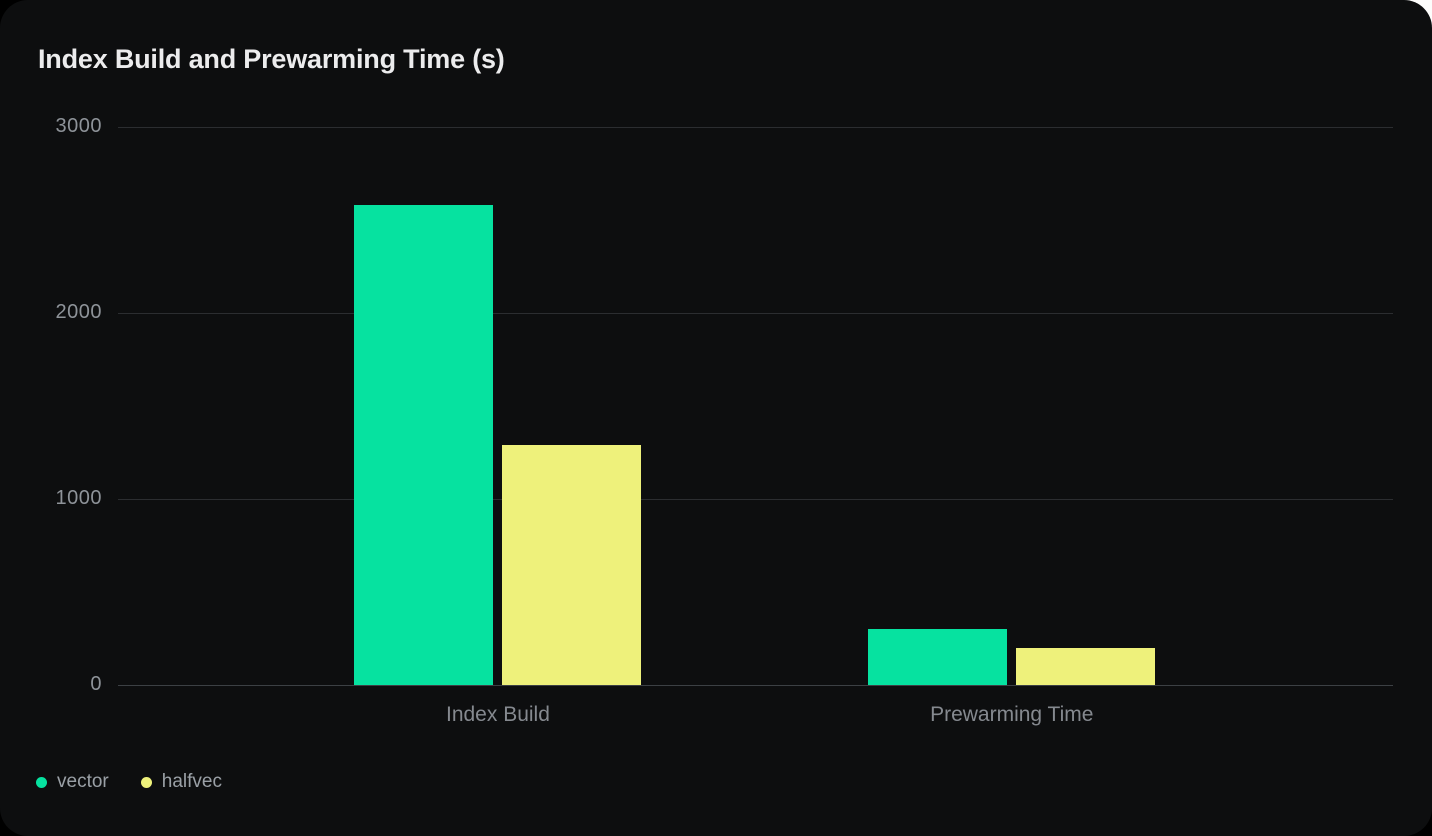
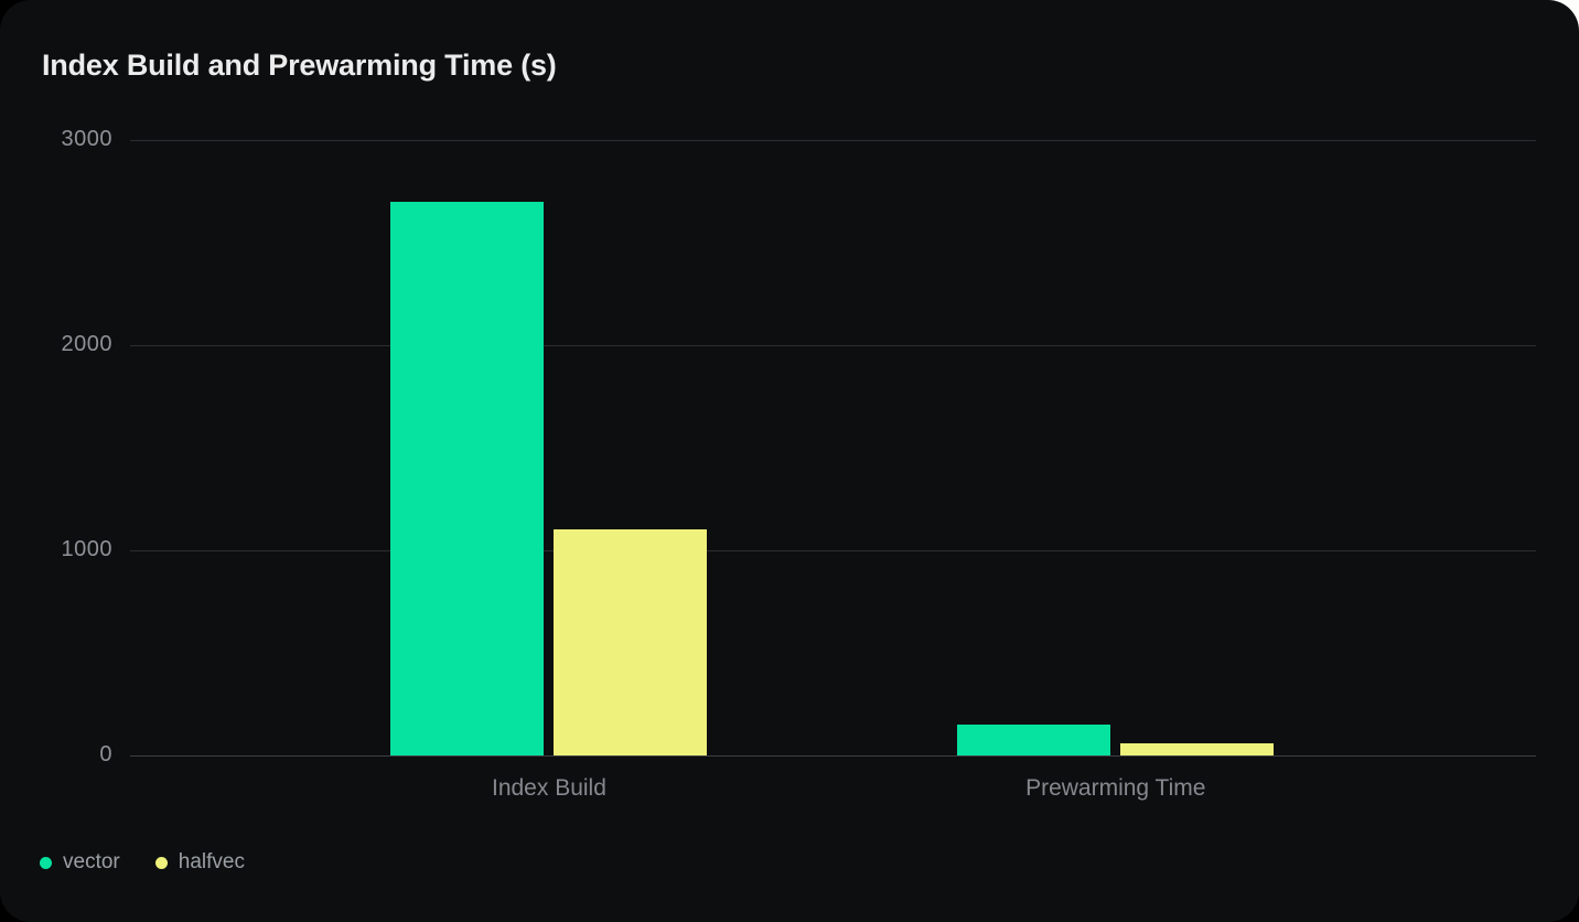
vector/Index Build: 2580 -> 2700
halfvec/Index Build: 1290 -> 1100
vector/Prewarming Time: 300 -> 150
halfvec/Prewarming Time: 200 -> 60
